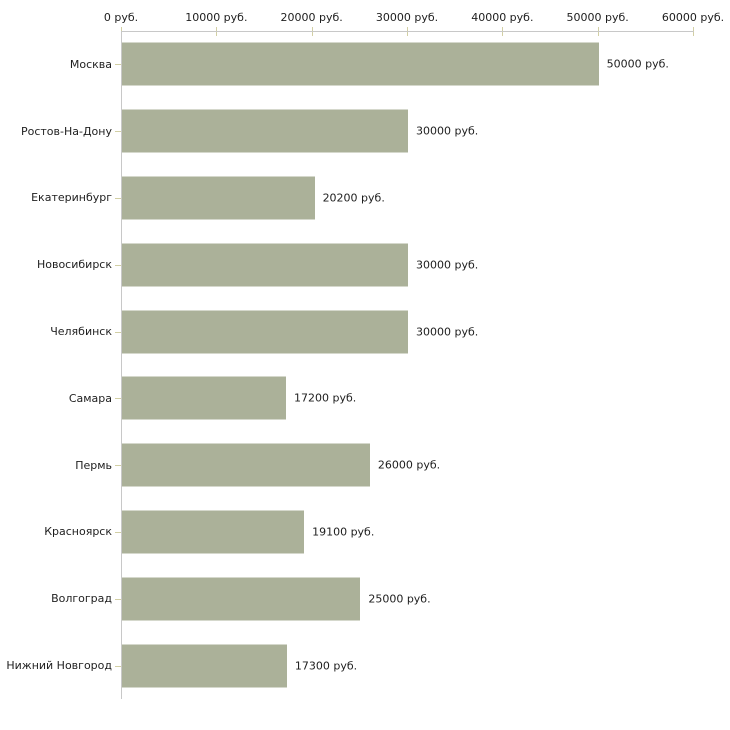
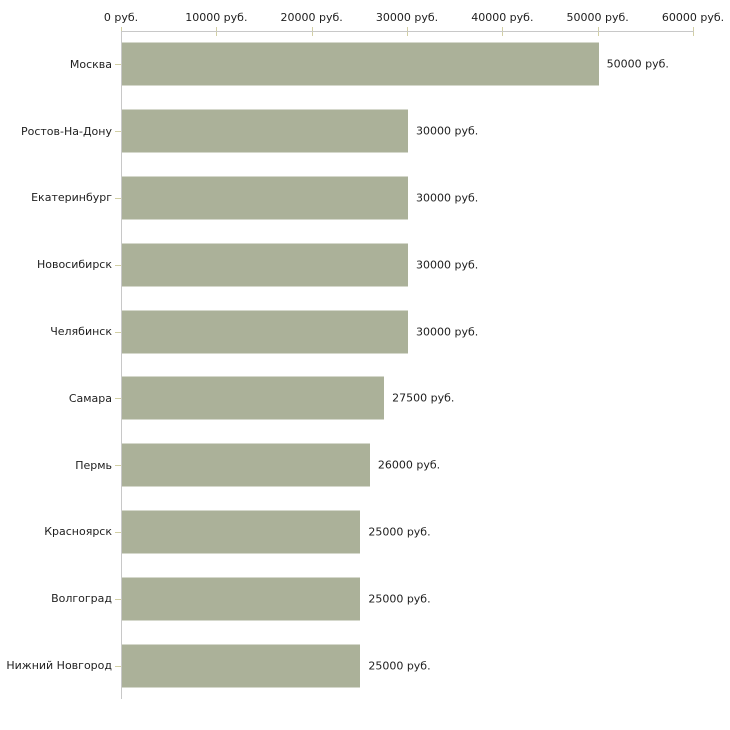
Екатеринбург: 20200 -> 30000
Самара: 17200 -> 27500
Красноярск: 19100 -> 25000
Нижний Новгород: 17300 -> 25000
